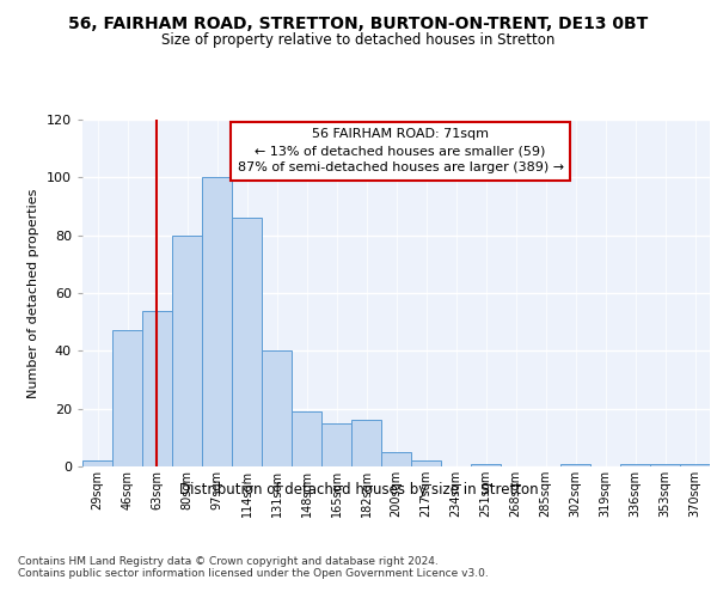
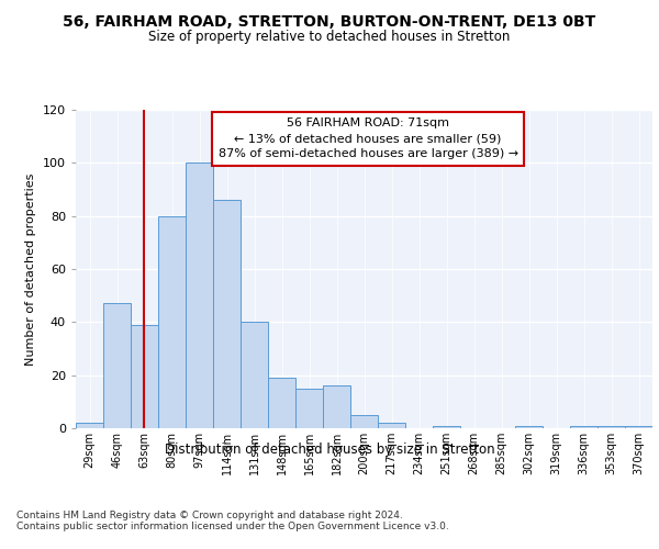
63sqm: 54 -> 39
